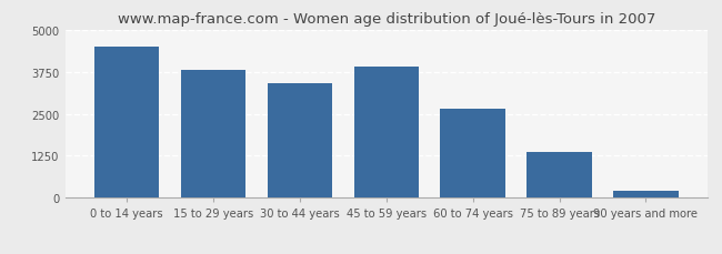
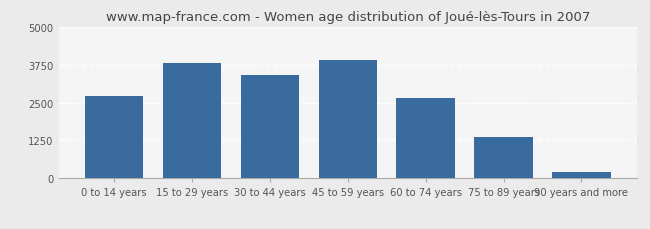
0 to 14 years: 4500 -> 2700
